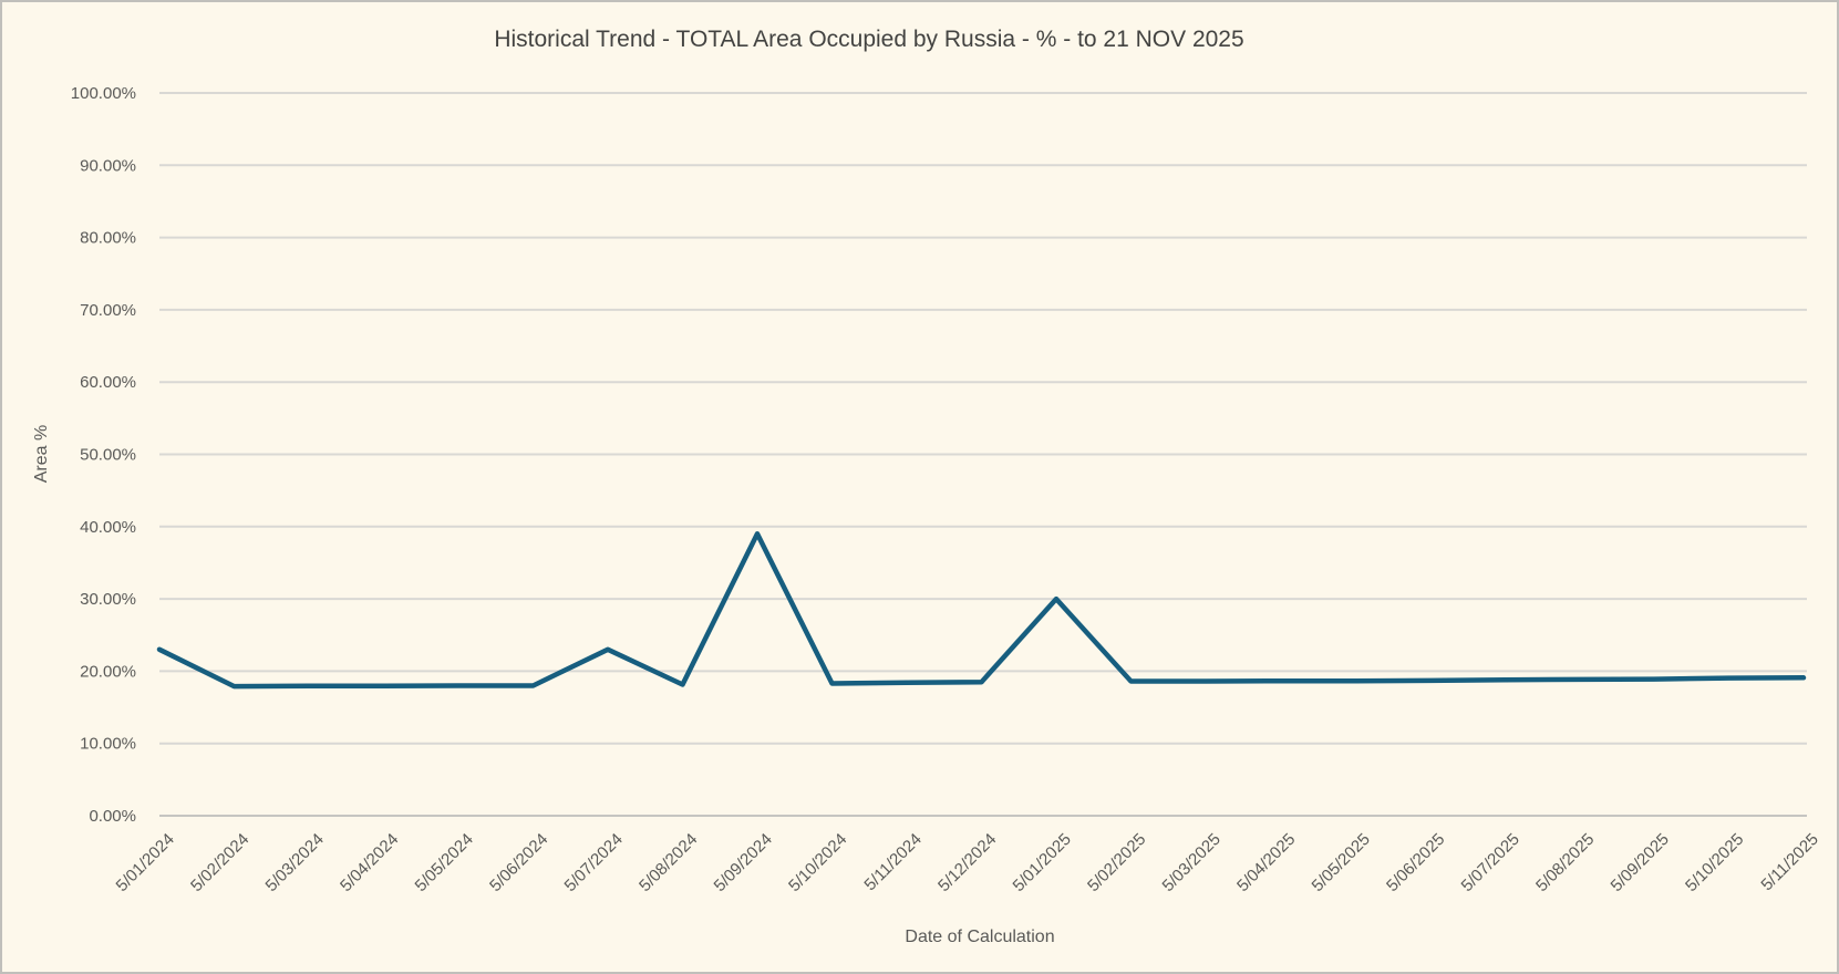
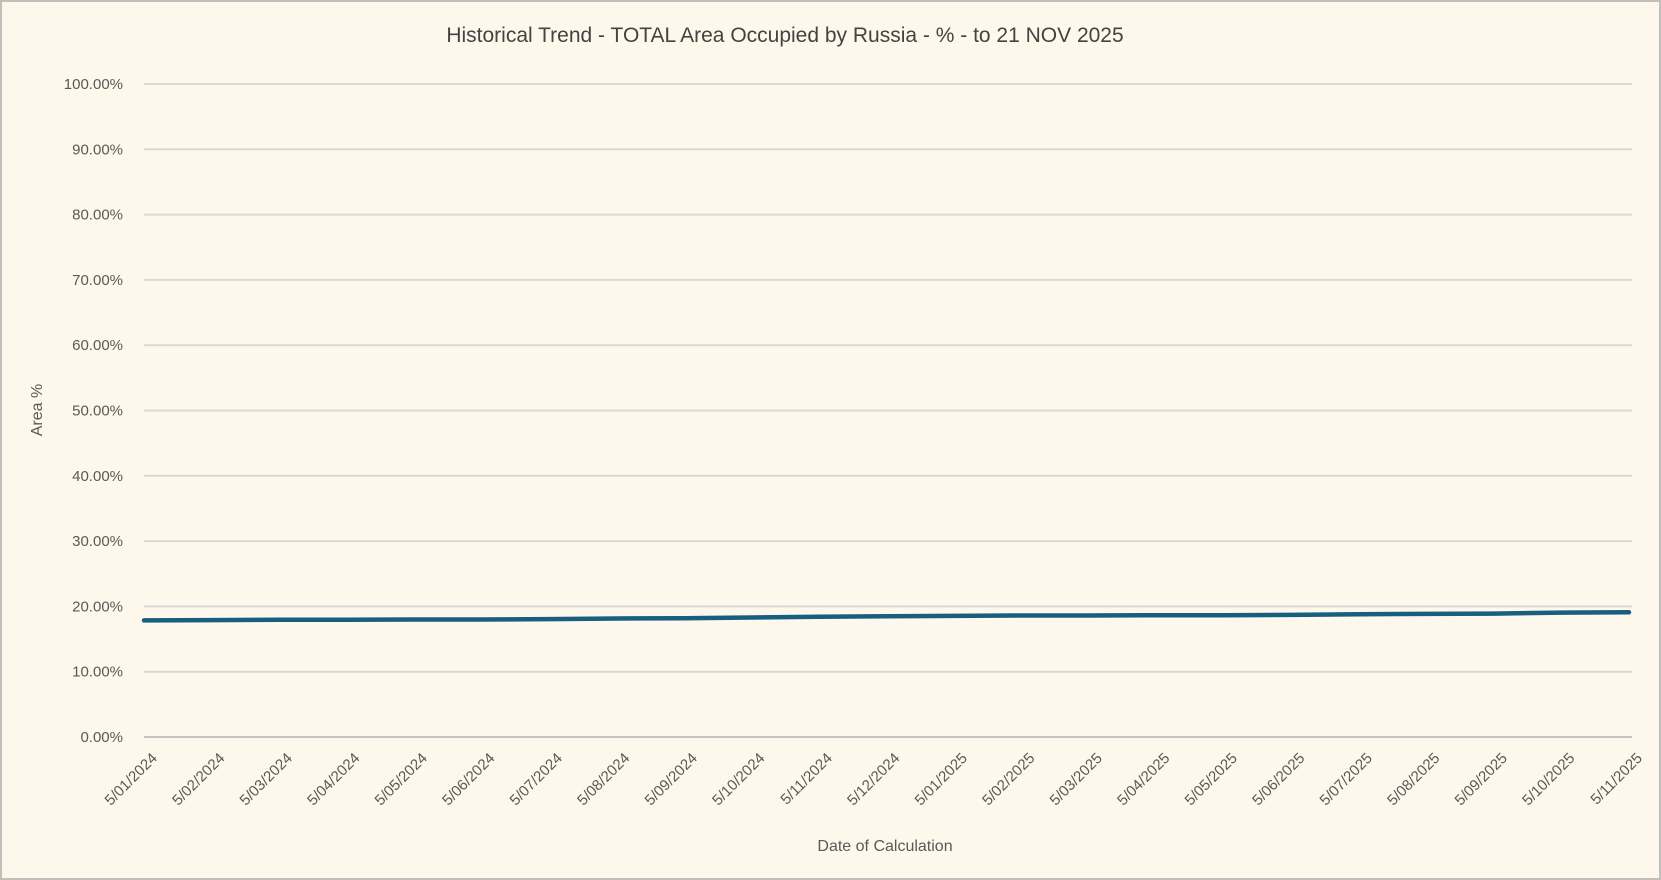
5/01/2024: 23% -> 18%
5/07/2024: 23% -> 18%
5/09/2024: 39% -> 18%
5/01/2025: 30% -> 19%
